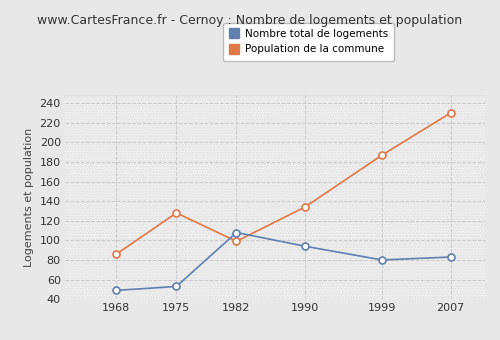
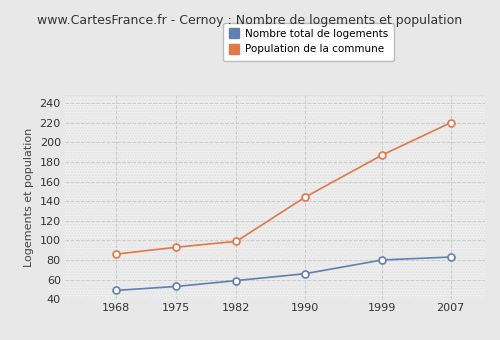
Population de la commune/1975: 128 -> 93
Nombre total de logements/1982: 108 -> 59
Nombre total de logements/1990: 94 -> 66
Population de la commune/1990: 134 -> 144
Population de la commune/2007: 230 -> 220
